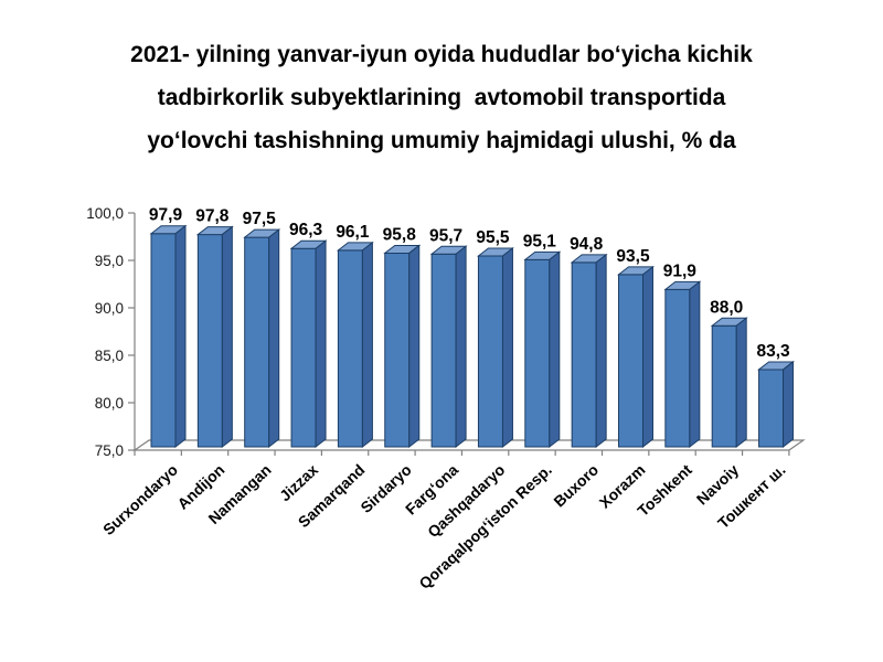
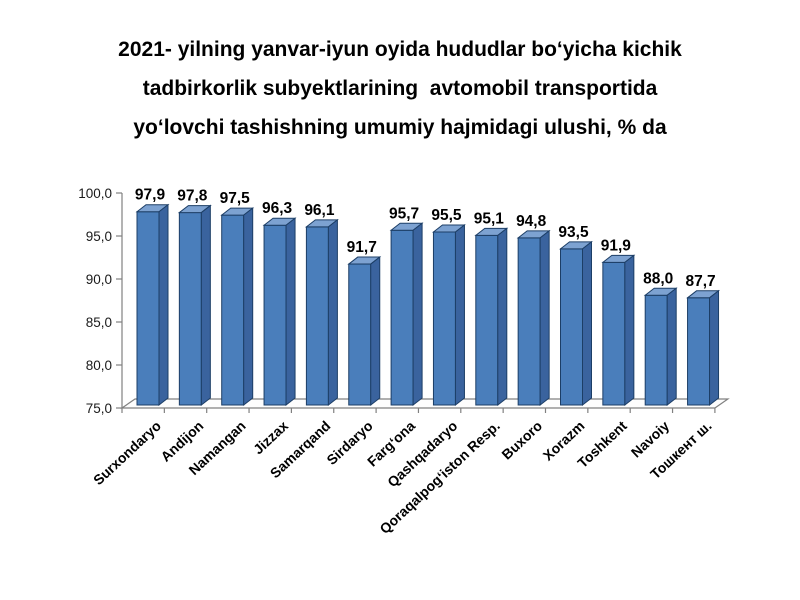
Sirdaryo: 95,8 -> 91,7
Тошкент ш.: 83,3 -> 87,7
